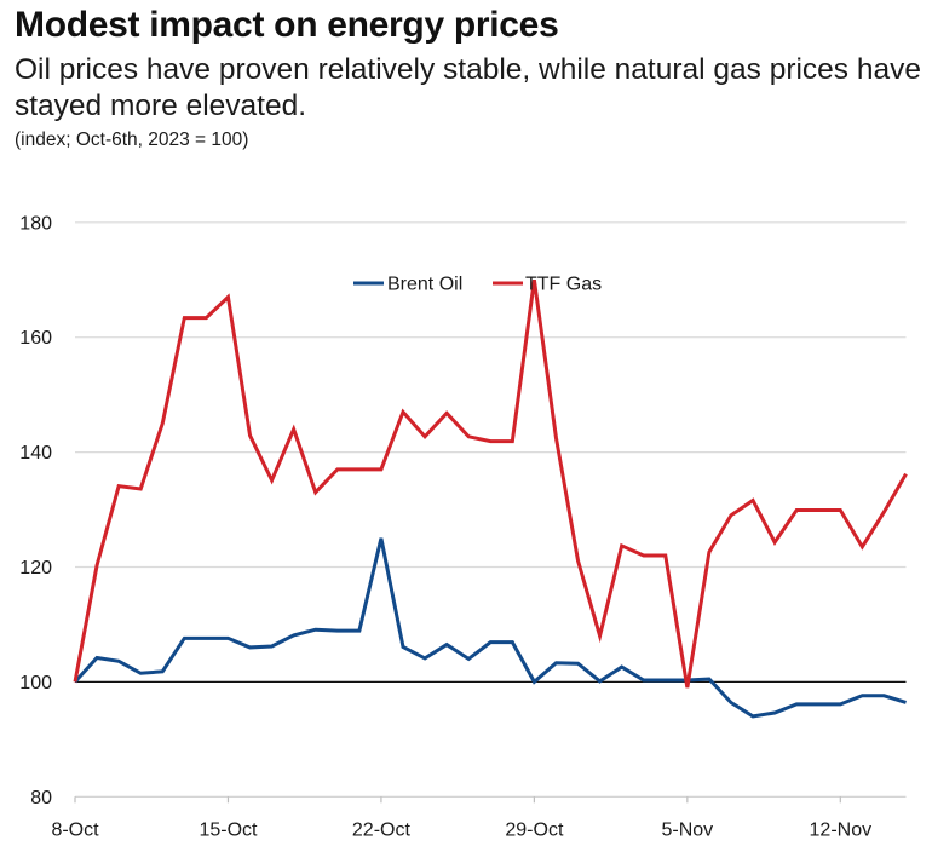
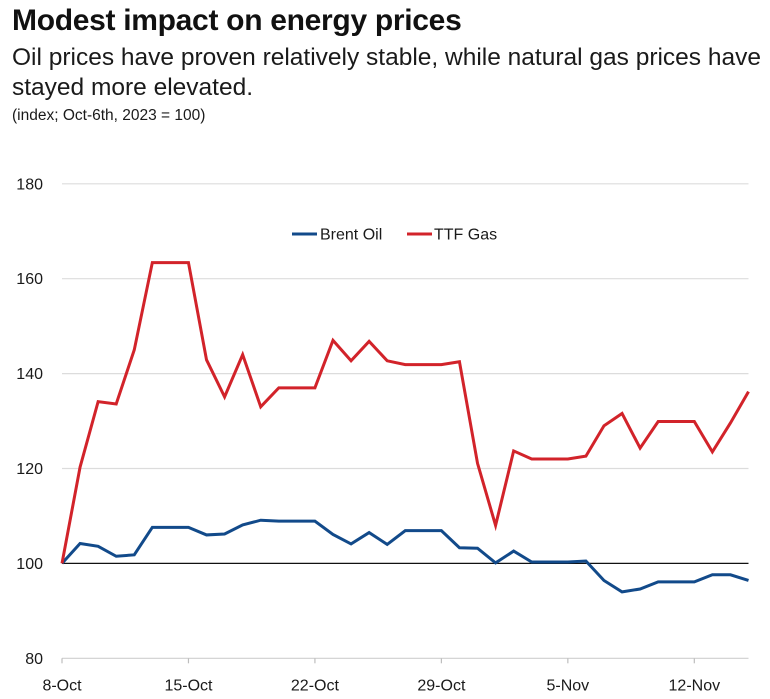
TTF Gas/15-Oct: 167 -> 163
Brent Oil/22-Oct: 125 -> 109
Brent Oil/29-Oct: 100 -> 107
TTF Gas/29-Oct: 170 -> 142
TTF Gas/5-Nov: 99 -> 122
